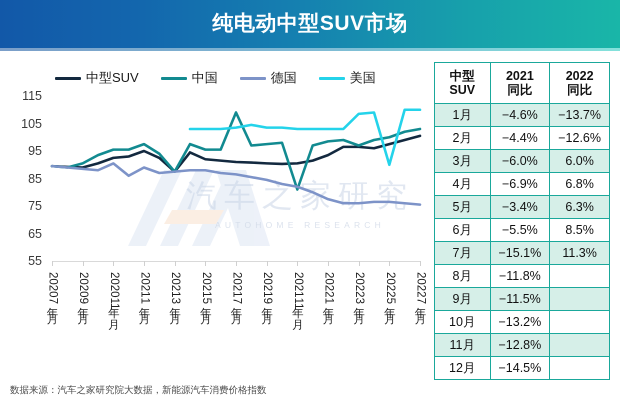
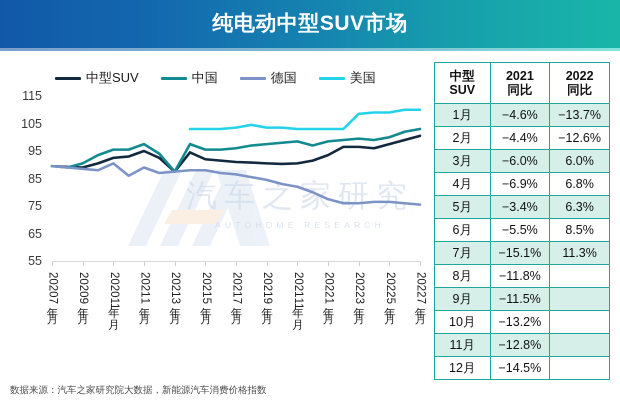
中国/2021年7月: 109 -> 96
中国/2021年11月: 81 -> 98
中国/2022年3月: 97 -> 100
美国/2022年5月: 90 -> 109
